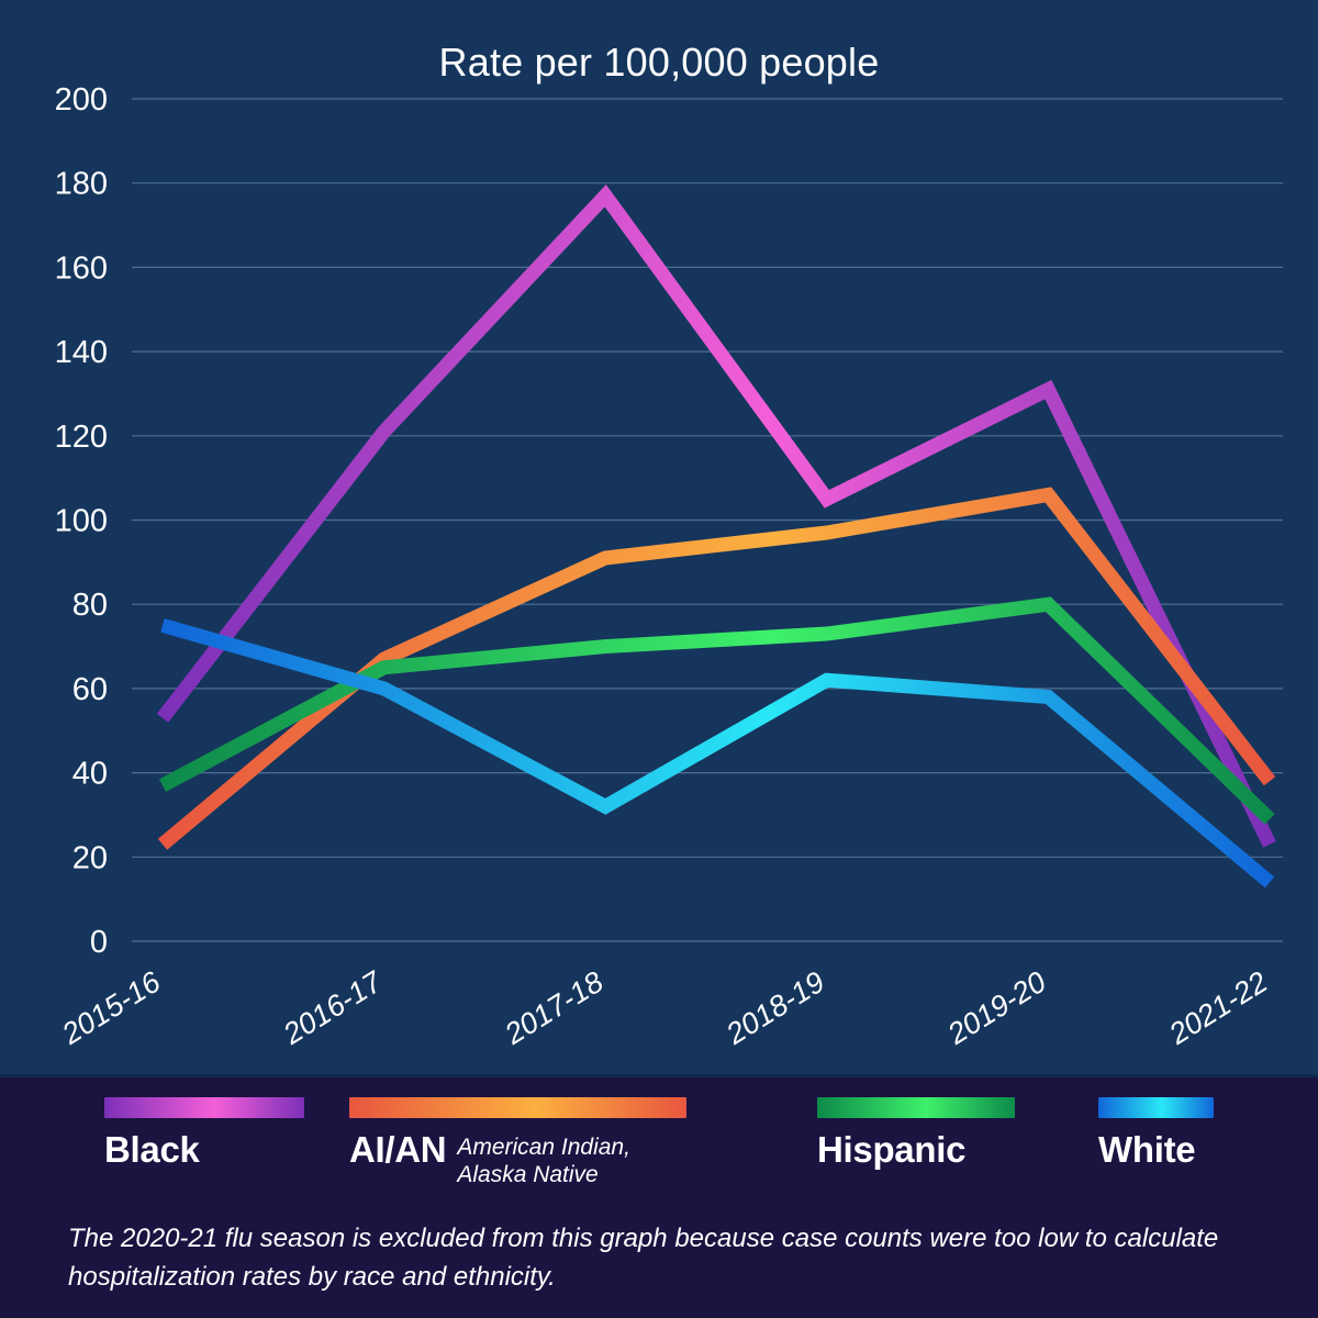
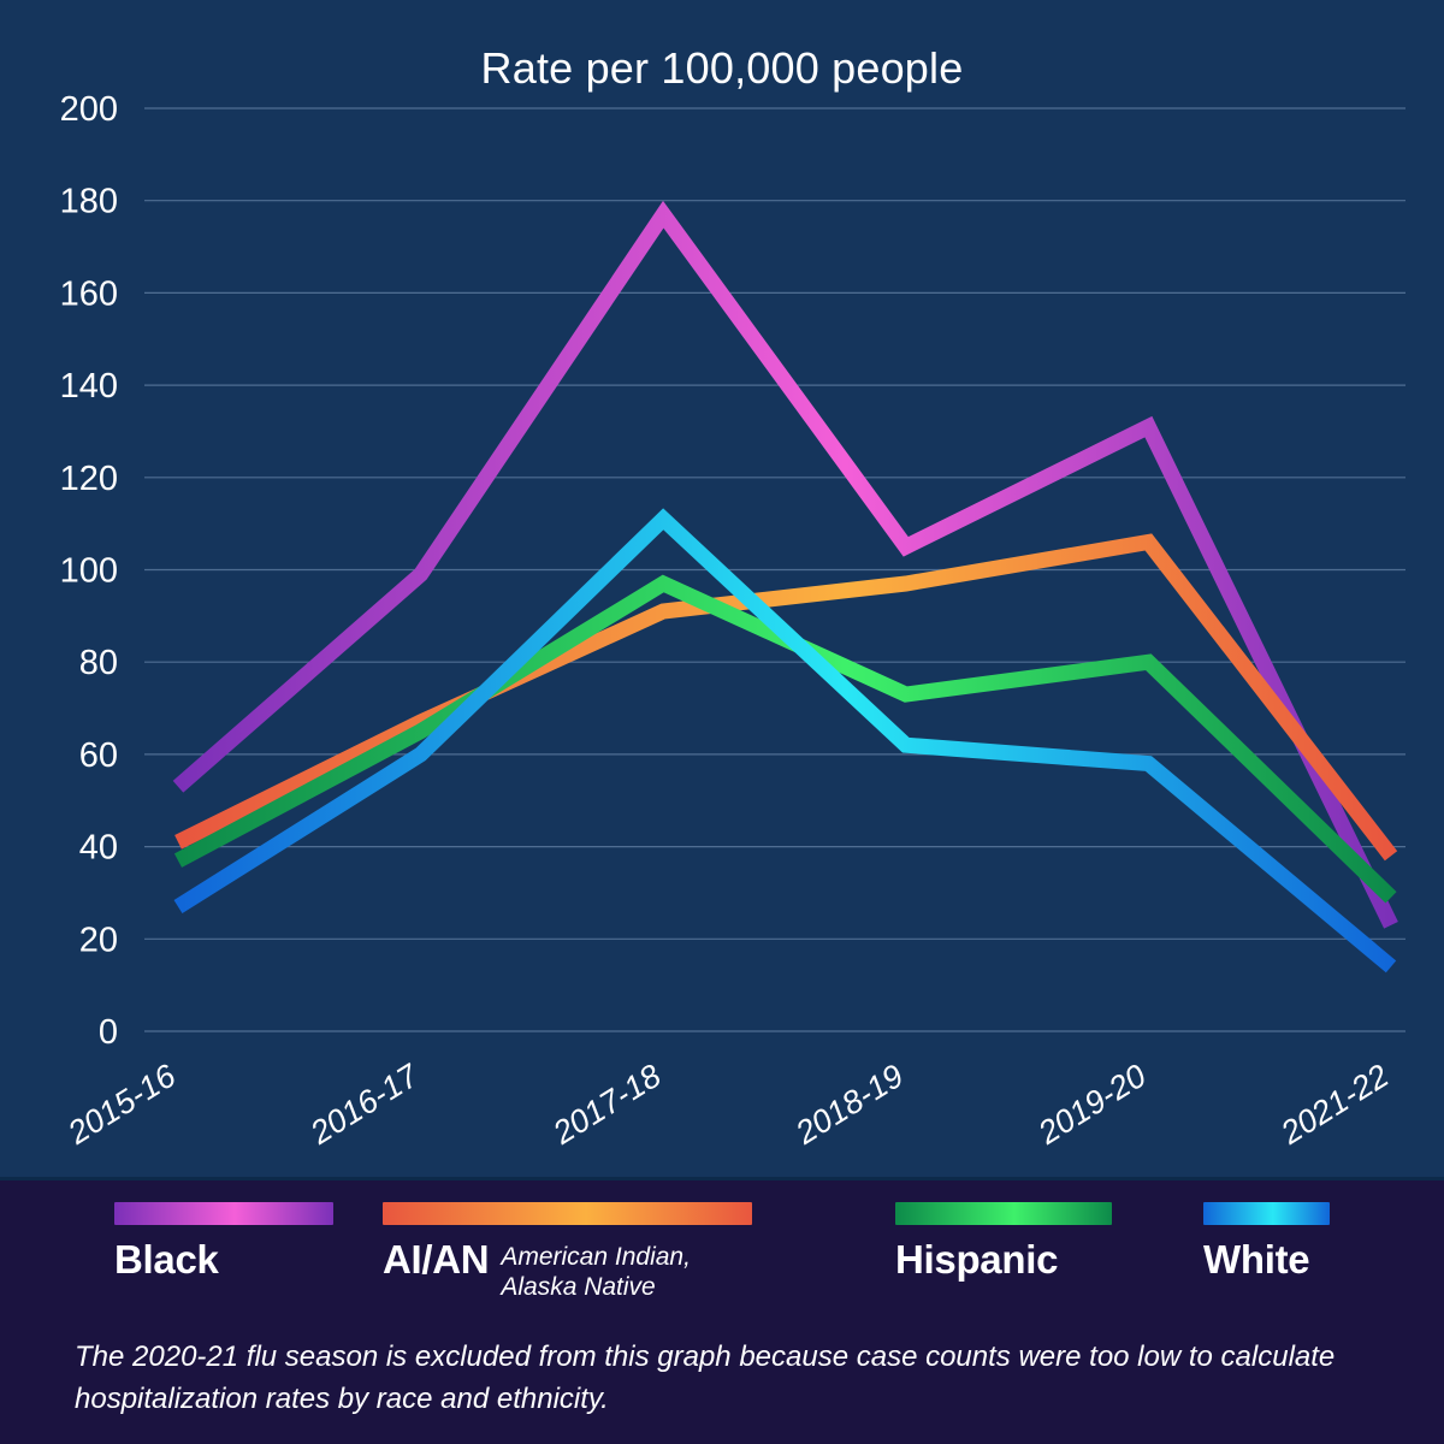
AI/AN/2015-16: 23 -> 41
White/2015-16: 75 -> 27
Black/2016-17: 121 -> 99
Hispanic/2017-18: 70 -> 97
White/2017-18: 32 -> 111
